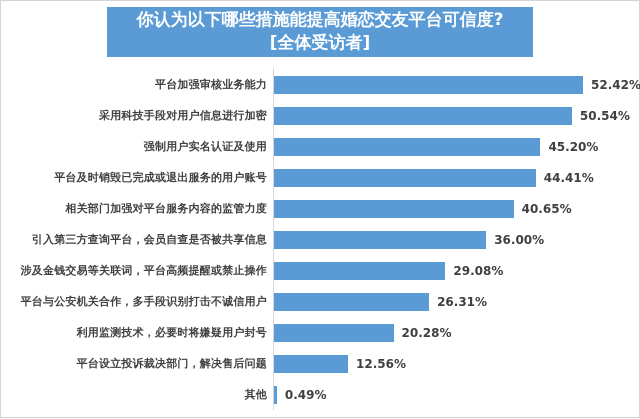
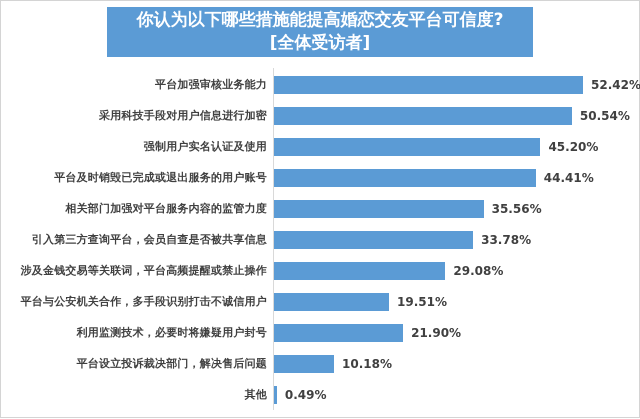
相关部门加强对平台服务内容的监管力度: 40.65% -> 35.56%
引入第三方查询平台，会员自查是否被共享信息: 36.00% -> 33.78%
平台与公安机关合作，多手段识别打击不诚信用户: 26.31% -> 19.51%
利用监测技术，必要时将嫌疑用户封号: 20.28% -> 21.90%
平台设立投诉裁决部门，解决售后问题: 12.56% -> 10.18%
